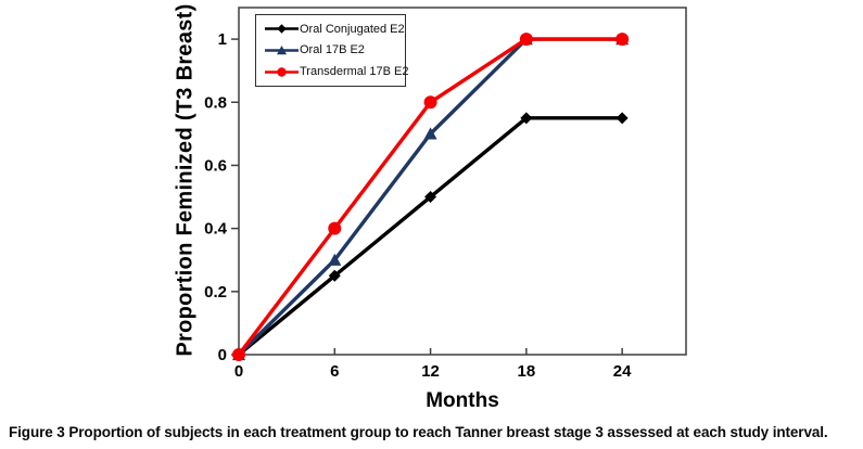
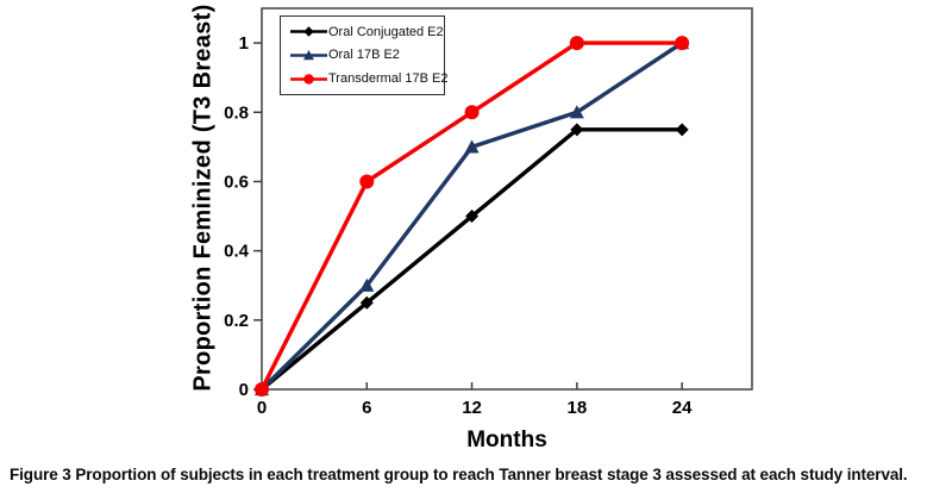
Transdermal 17B E2/6: 0.4 -> 0.6
Oral 17B E2/18: 1.0 -> 0.8
